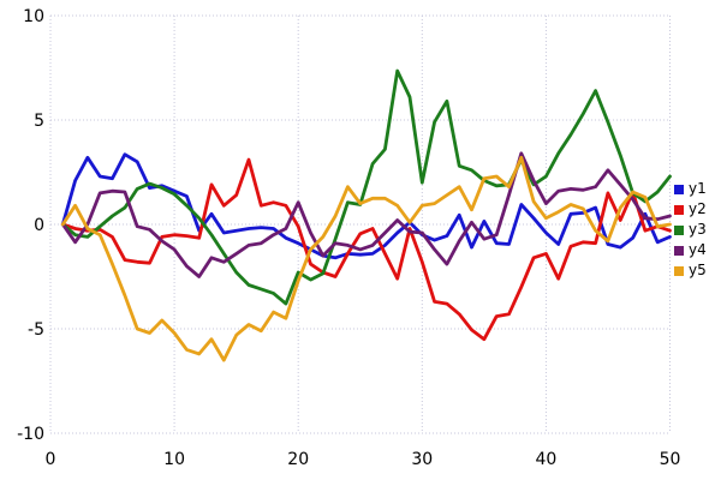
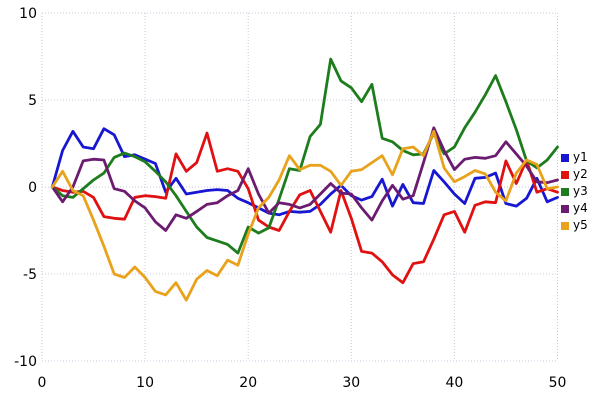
y3/30: 2.0 -> 5.7
